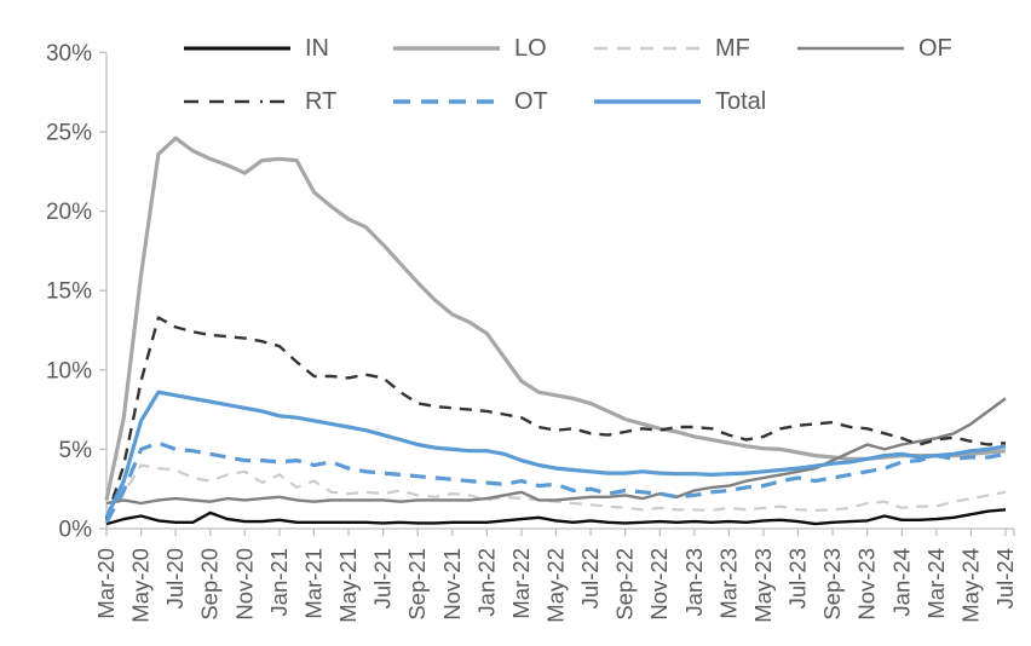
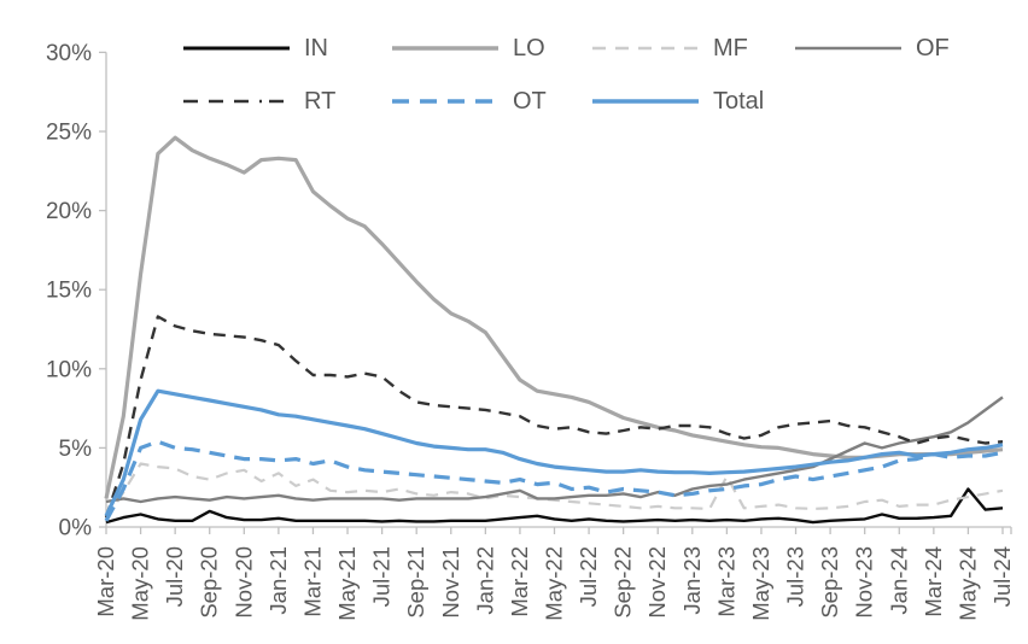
MF/Mar-23: 1.3% -> 3.2%
IN/May-24: 0.9% -> 2.4%
